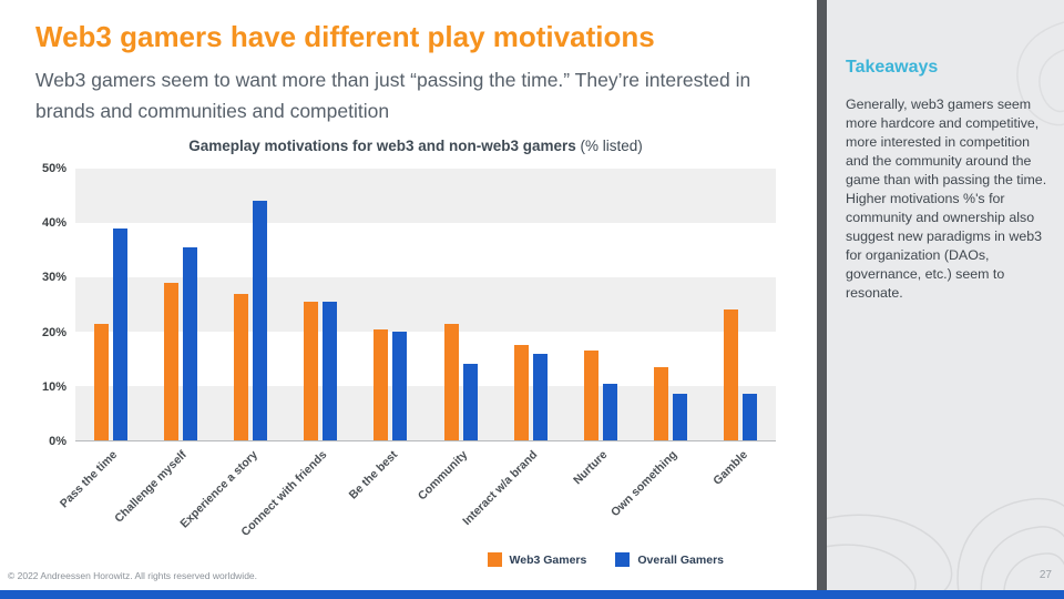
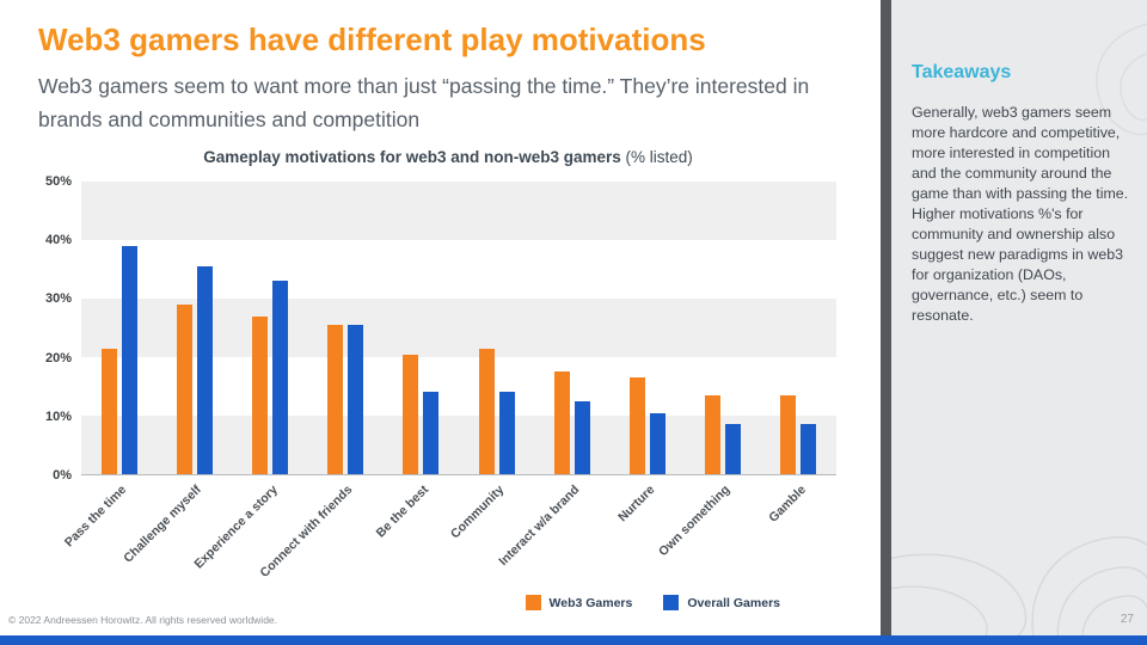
Overall Gamers/Experience a story: 44% -> 33%
Overall Gamers/Be the best: 20% -> 14%
Overall Gamers/Interact w/a brand: 16% -> 12%
Web3 Gamers/Gamble: 24% -> 14%
